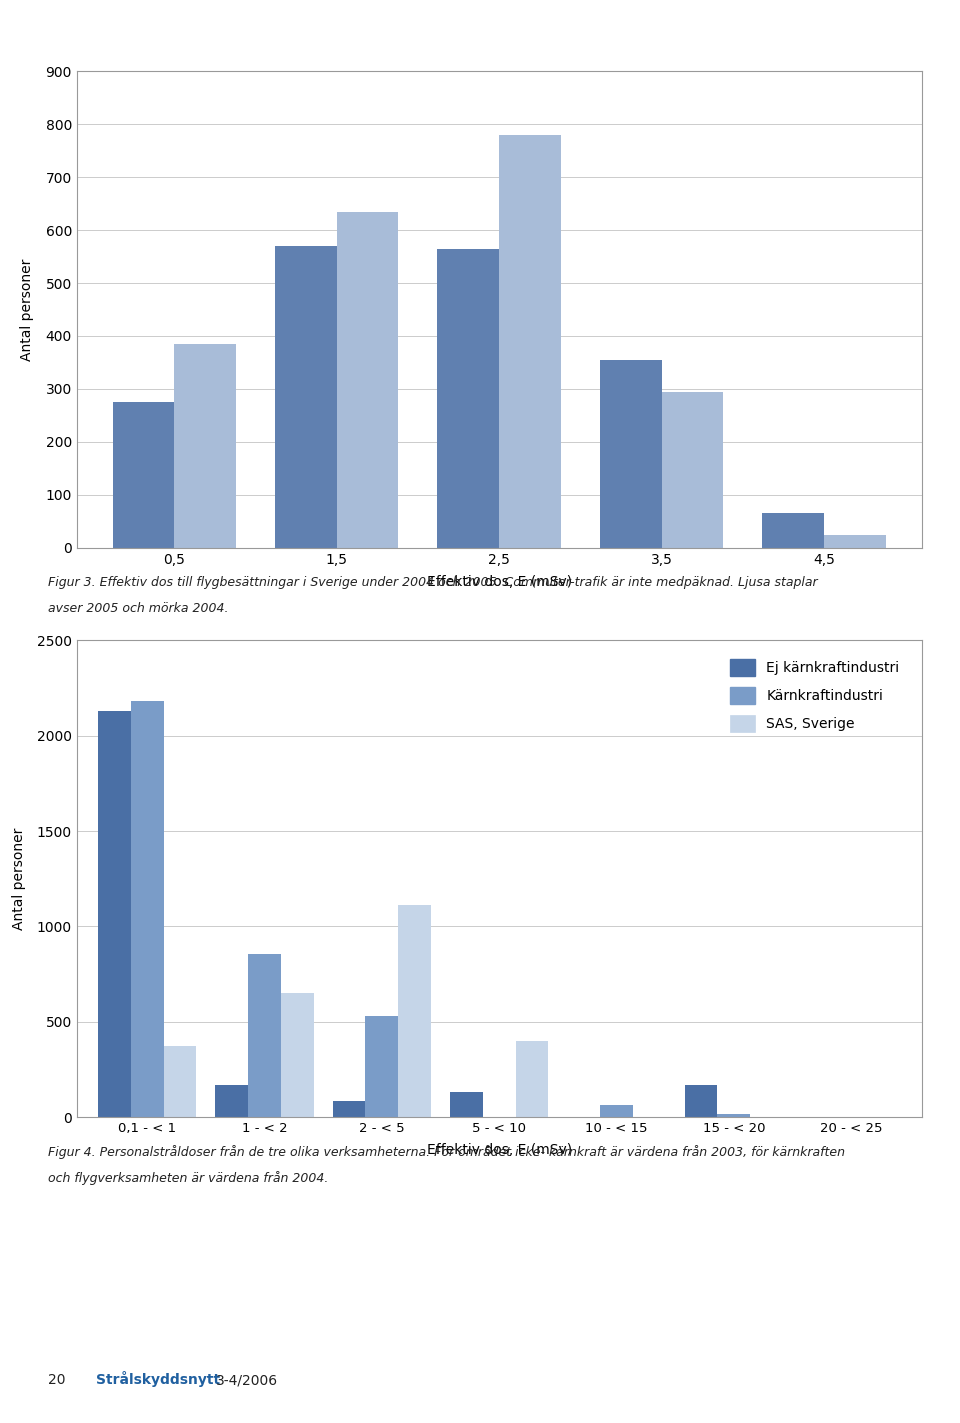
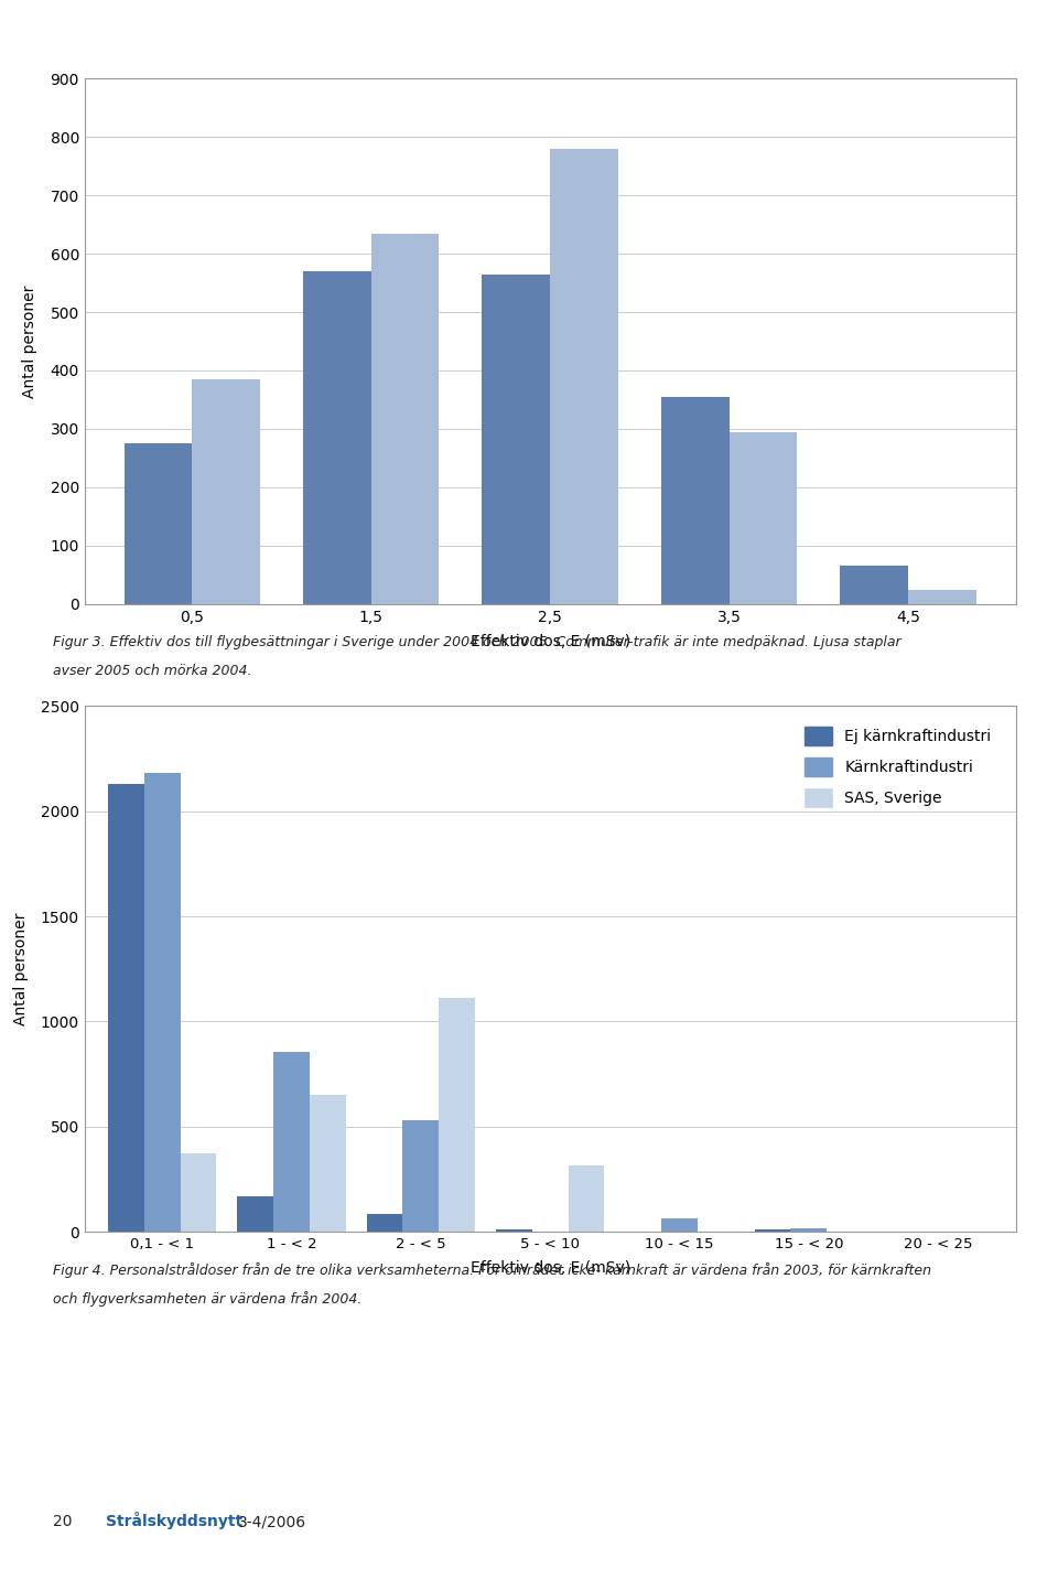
Ej kärnkraftindustri/5 - < 10: 130 -> 10
SAS, Sverige/5 - < 10: 400 -> 320
Ej kärnkraftindustri/15 - < 20: 170 -> 10
